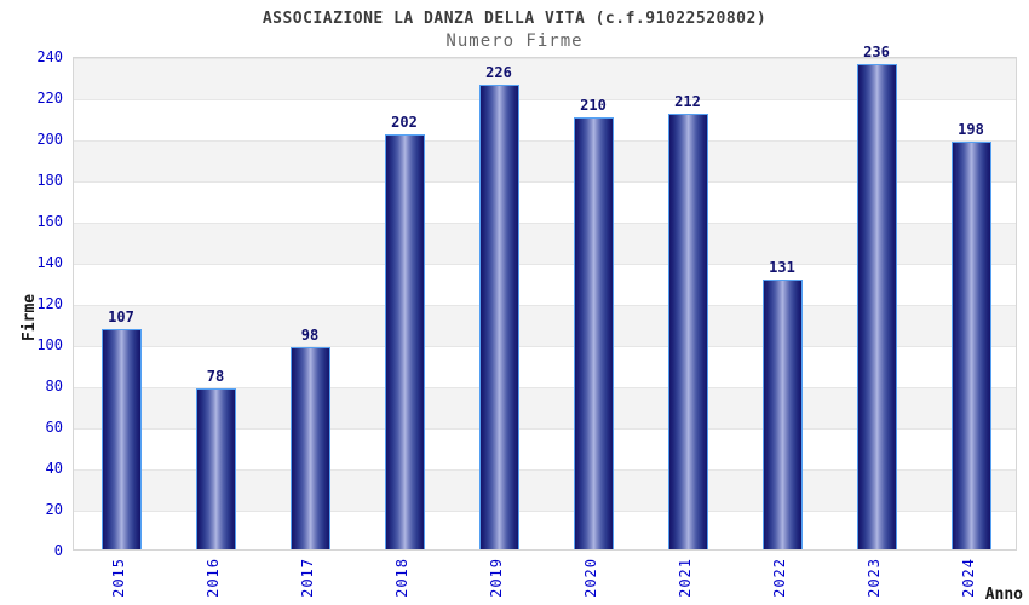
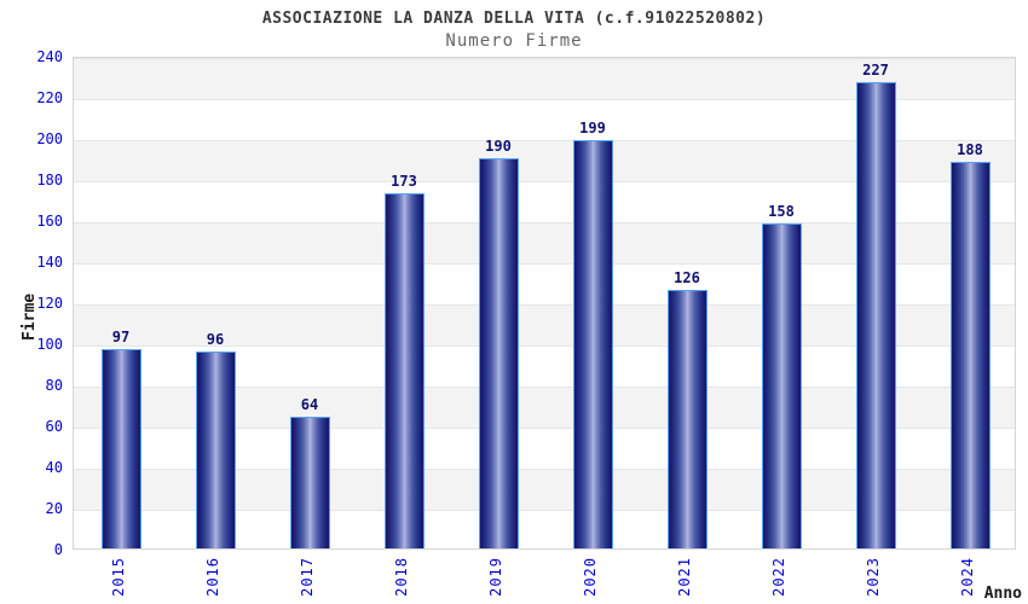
2015: 107 -> 97
2016: 78 -> 96
2017: 98 -> 64
2018: 202 -> 173
2019: 226 -> 190
2020: 210 -> 199
2021: 212 -> 126
2022: 131 -> 158
2023: 236 -> 227
2024: 198 -> 188
